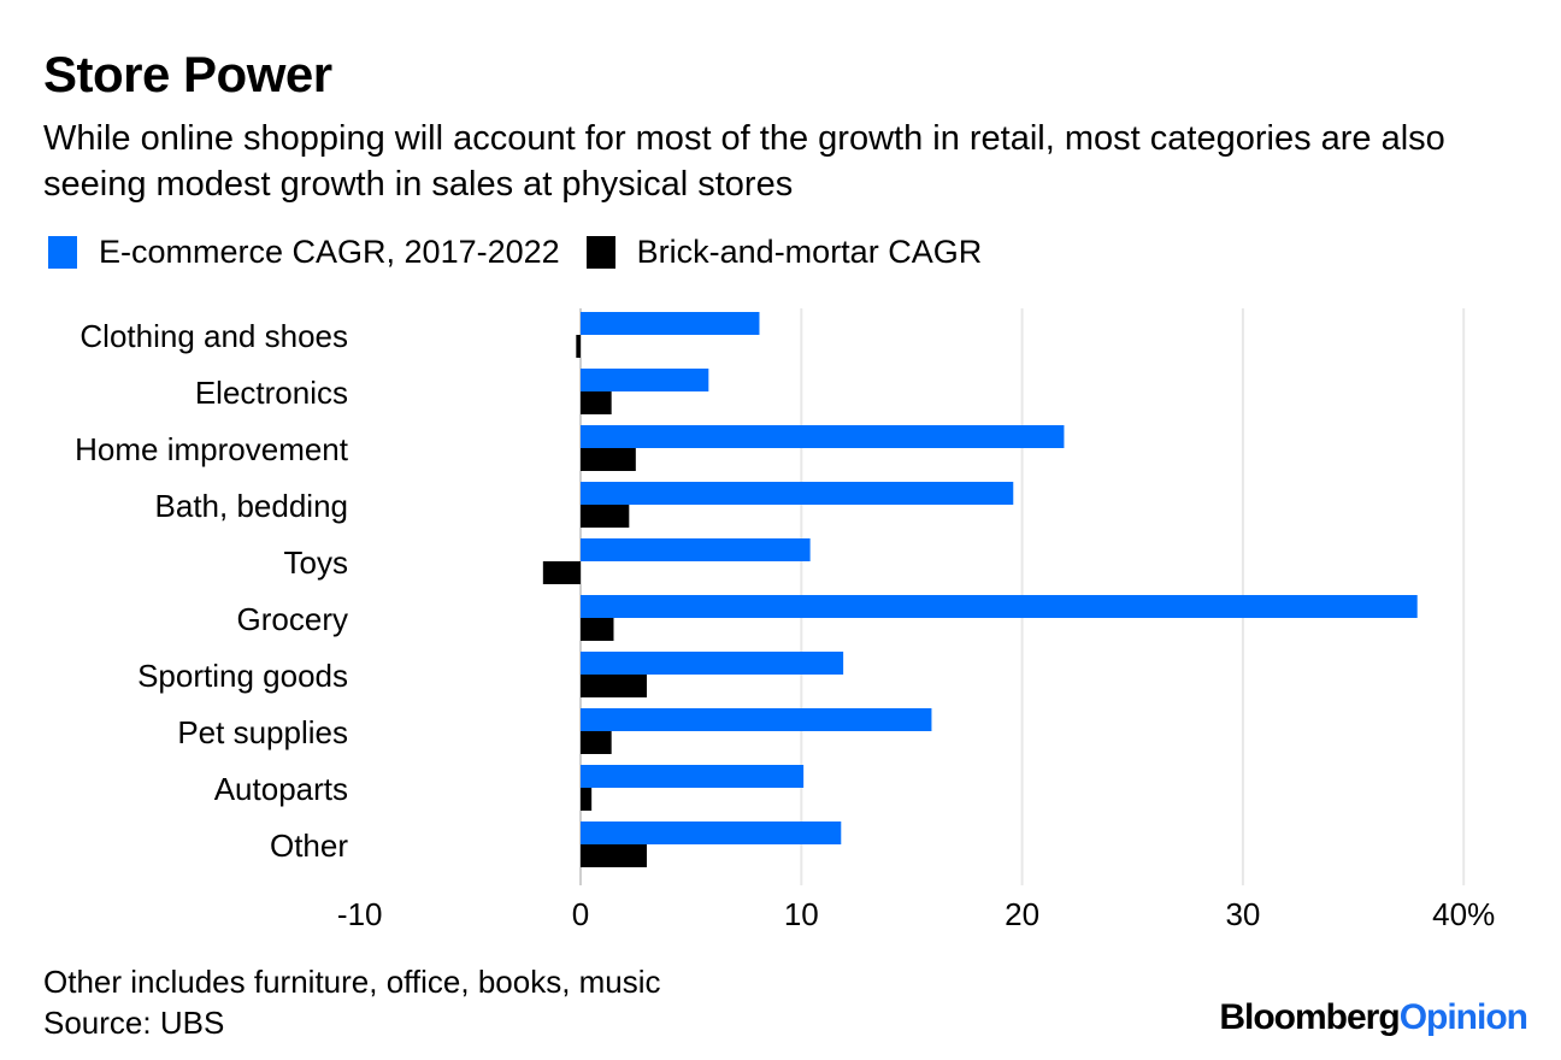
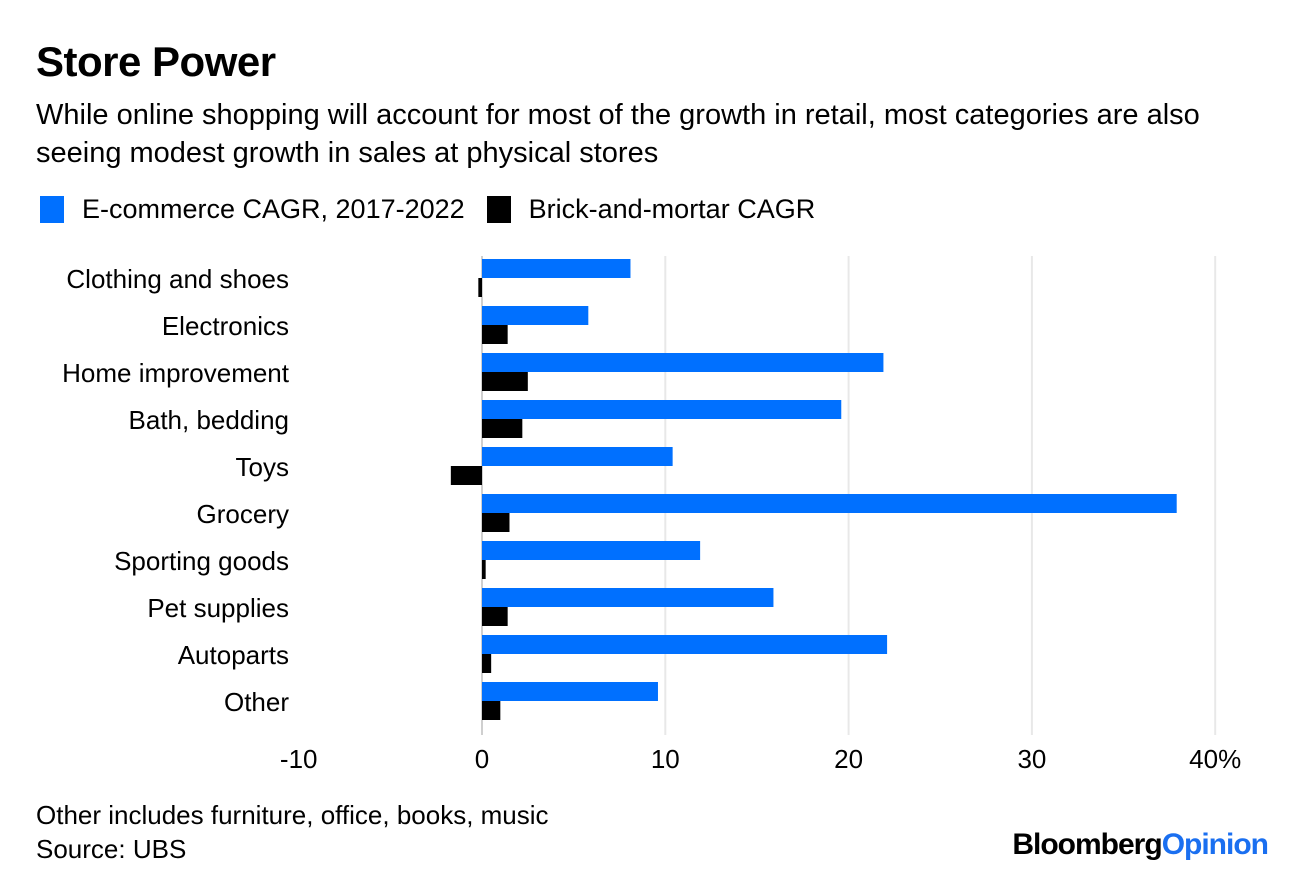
Brick-and-mortar CAGR/Sporting goods: 3.0% -> 0.2%
E-commerce CAGR, 2017-2022/Autoparts: 10.1% -> 22.1%
E-commerce CAGR, 2017-2022/Other: 11.8% -> 9.6%
Brick-and-mortar CAGR/Other: 3.0% -> 1.0%
